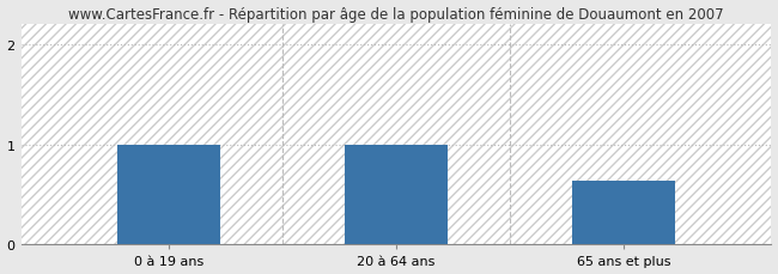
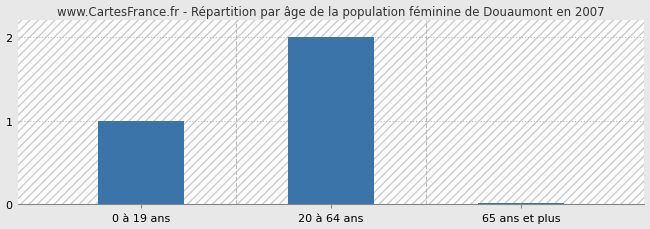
20 à 64 ans: 1.00 -> 2.00
65 ans et plus: 0.64 -> 0.02
